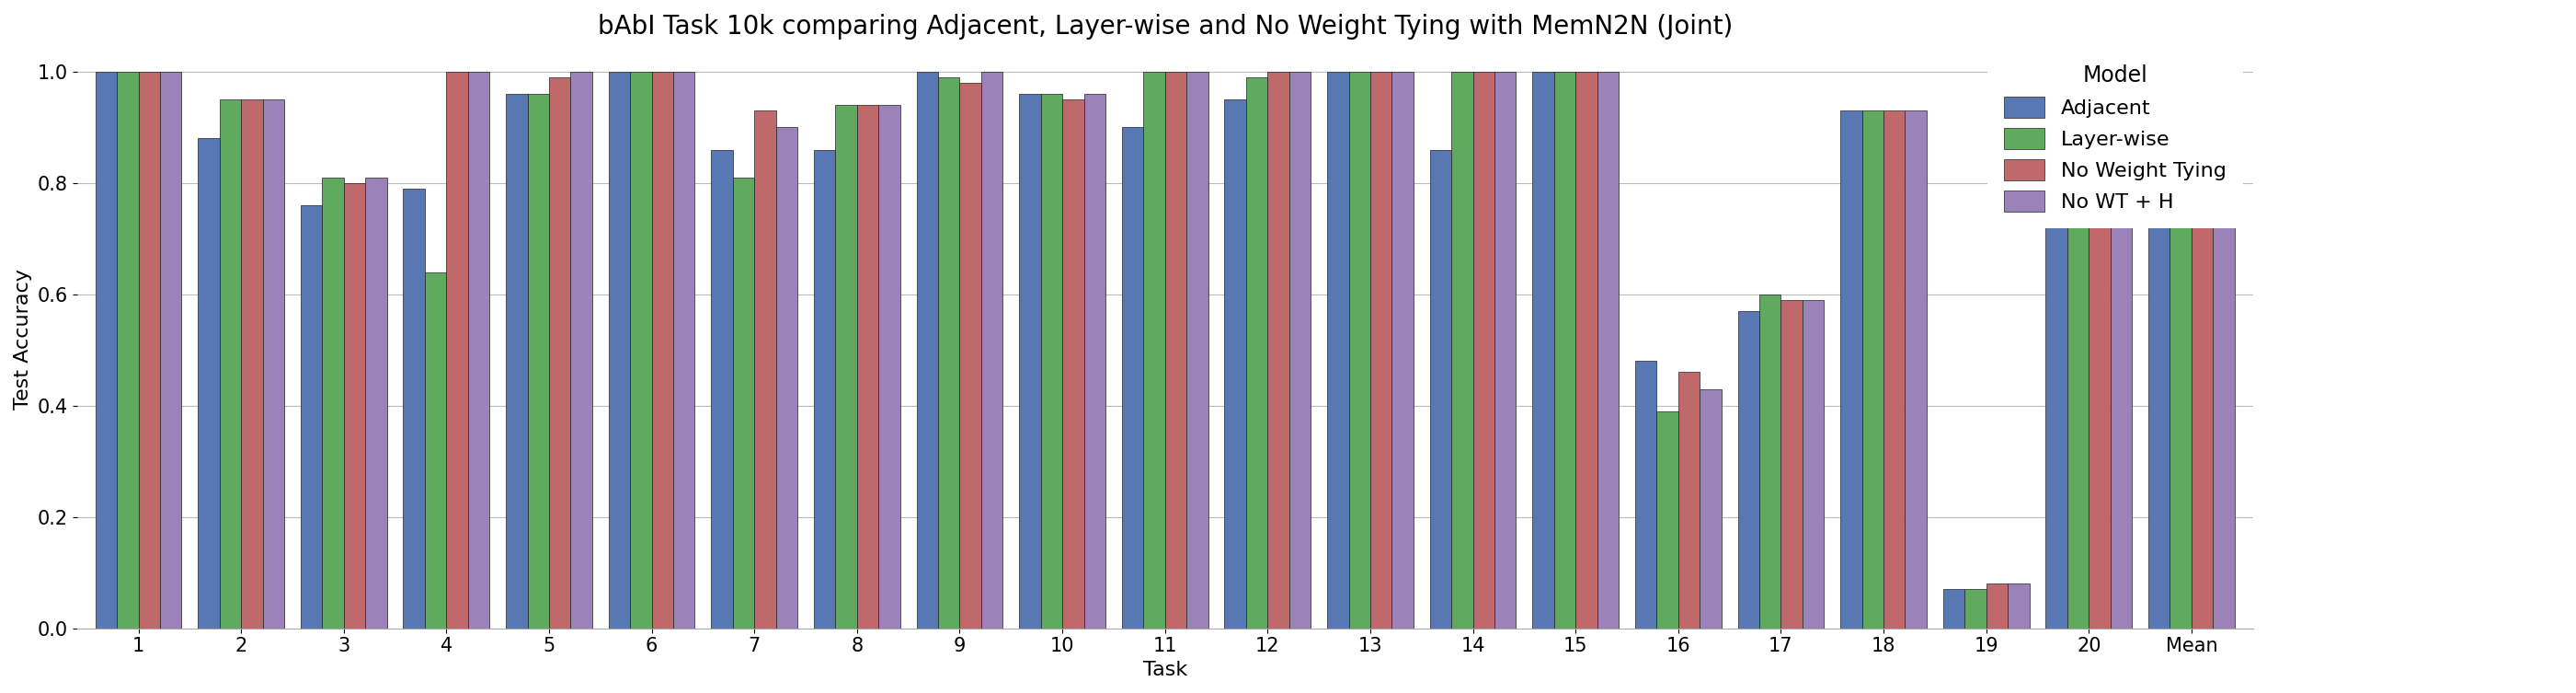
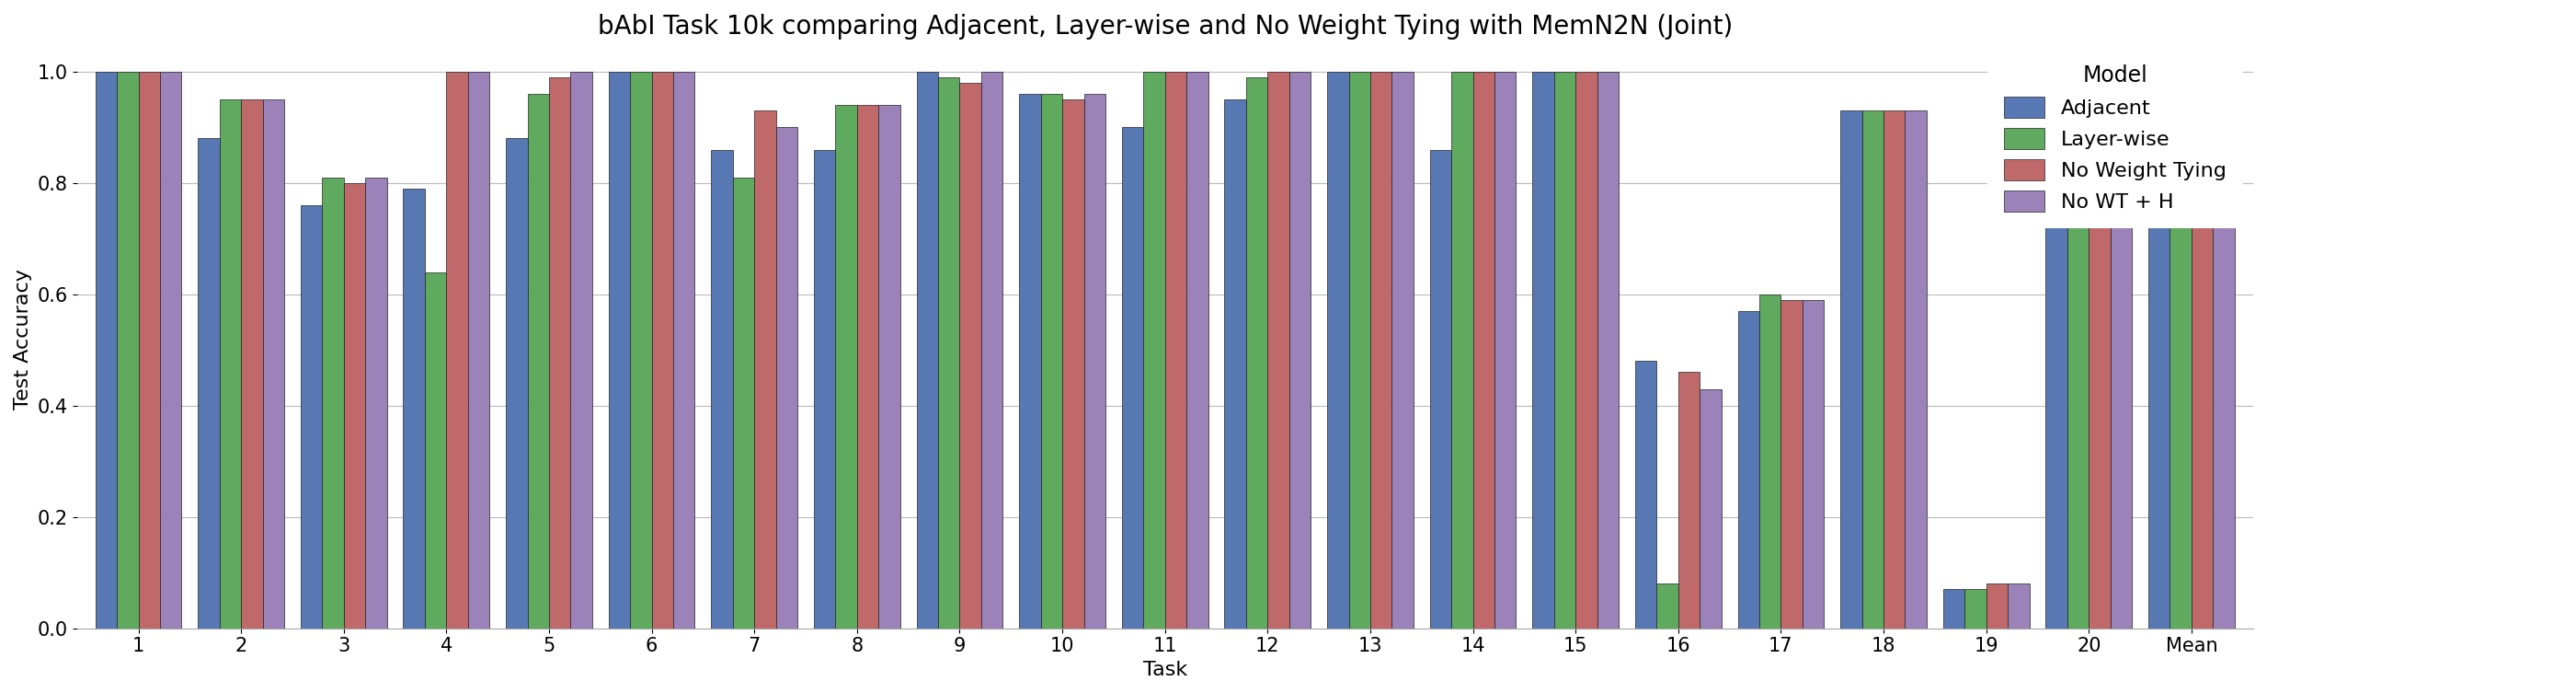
Adjacent/5: 0.96 -> 0.88
Layer-wise/16: 0.39 -> 0.08
